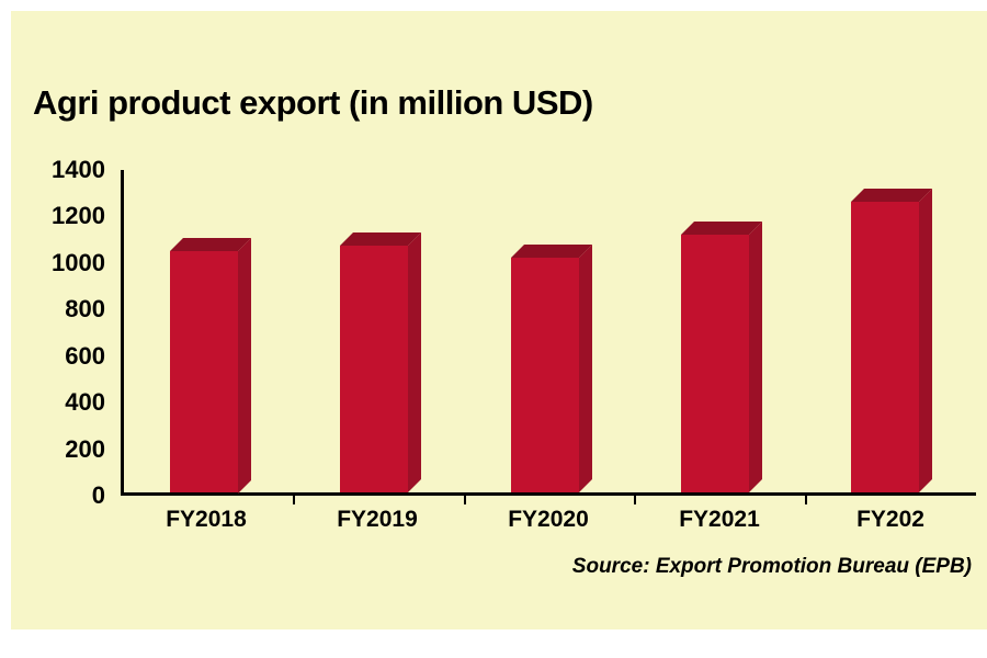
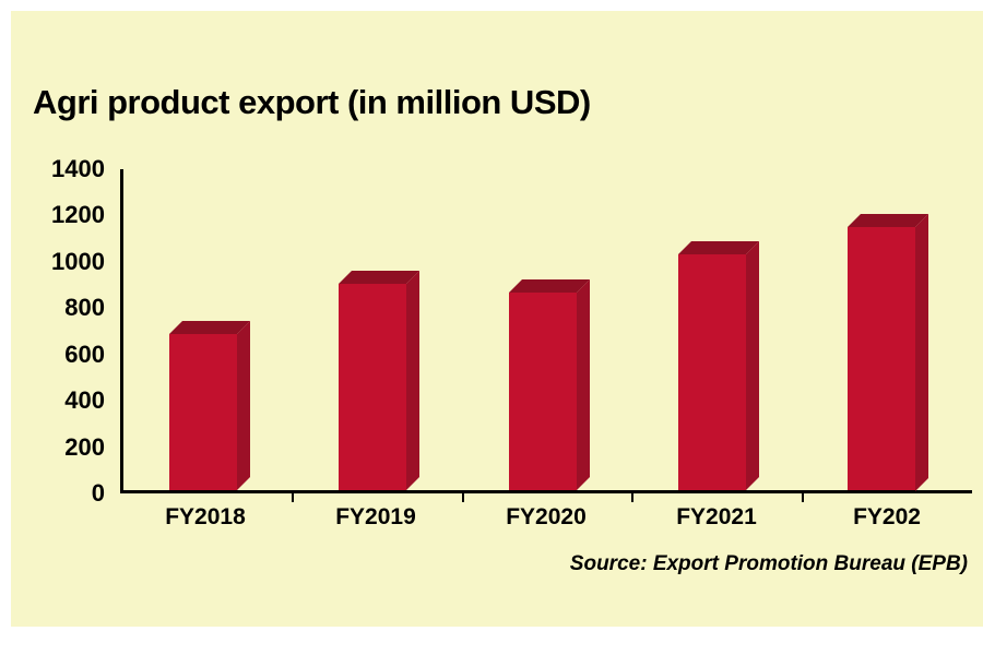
FY2018: 1050 -> 680
FY2019: 1070 -> 900
FY2020: 1020 -> 860
FY2021: 1120 -> 1030
FY202: 1260 -> 1150
